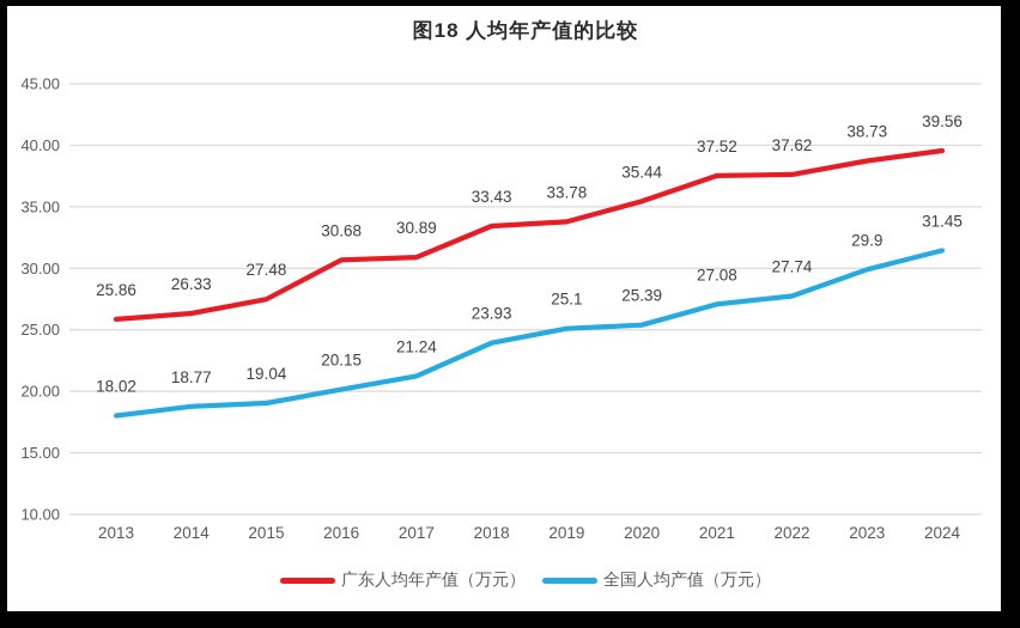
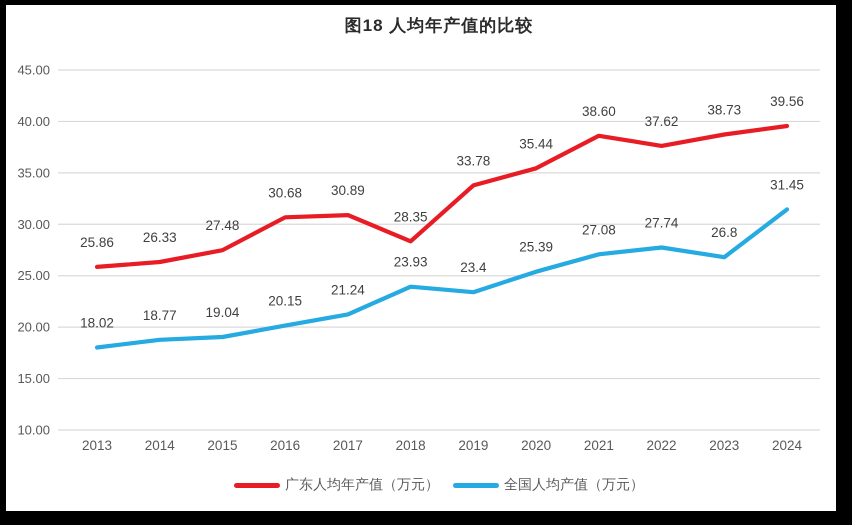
广东人均年产值（万元）/2018: 33.43 -> 28.35
全国人均产值（万元）/2019: 25.1 -> 23.4
广东人均年产值（万元）/2021: 37.52 -> 38.60
全国人均产值（万元）/2023: 29.9 -> 26.8
